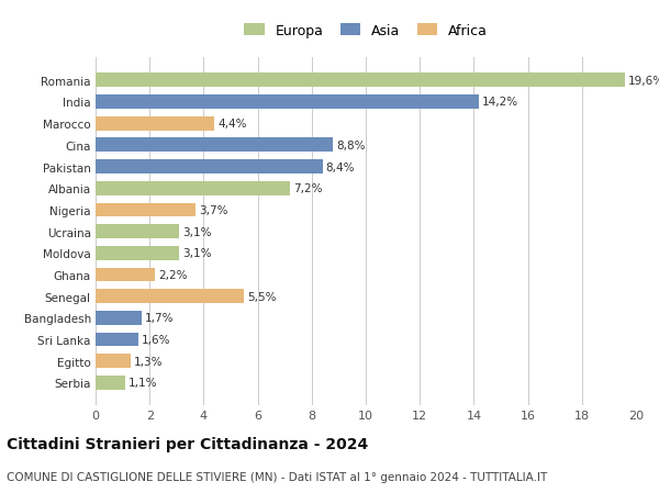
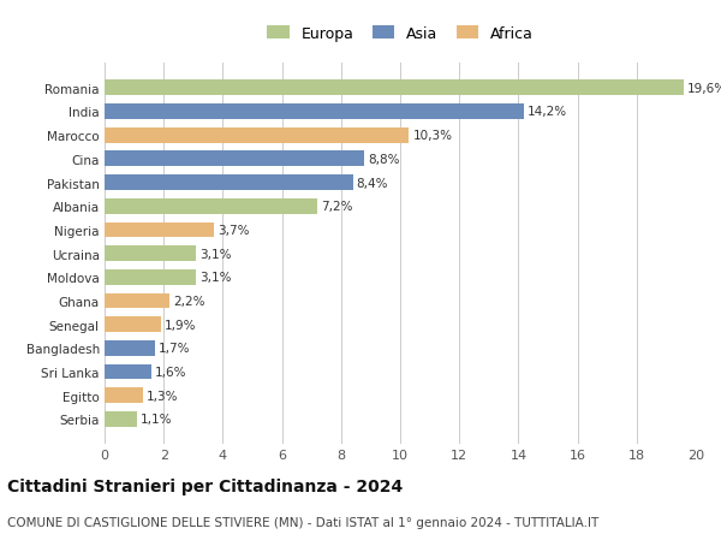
Marocco: 4,4% -> 10,3%
Senegal: 5,5% -> 1,9%
